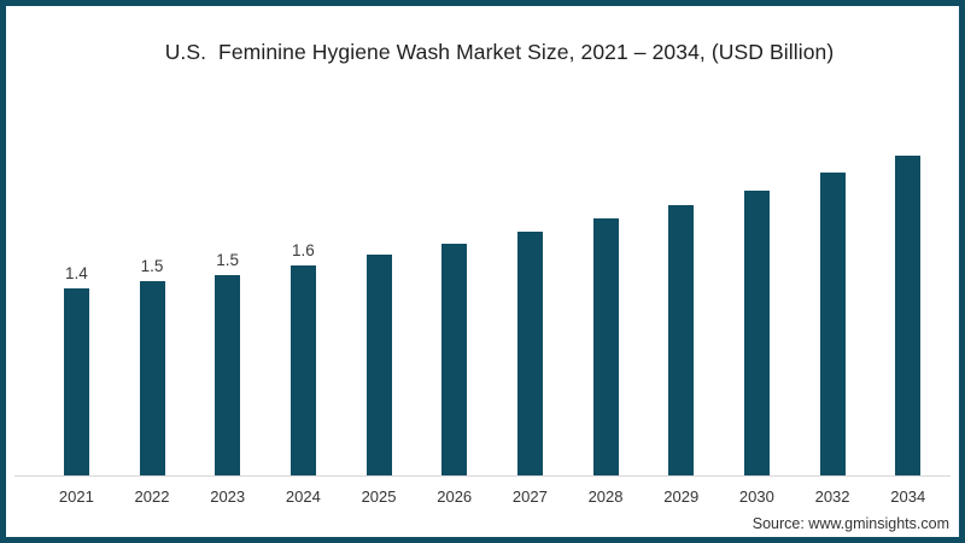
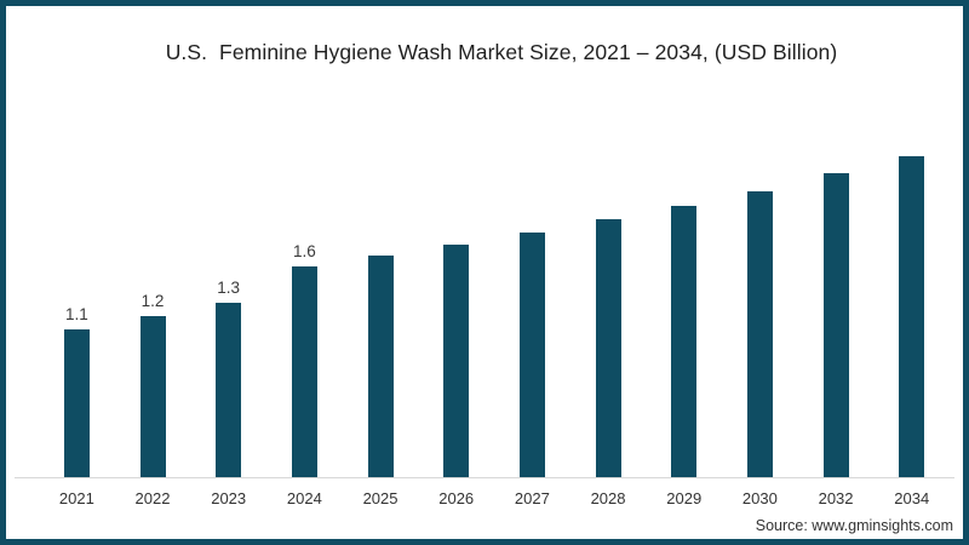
2021: 1.4 -> 1.1
2022: 1.5 -> 1.2
2023: 1.5 -> 1.3
